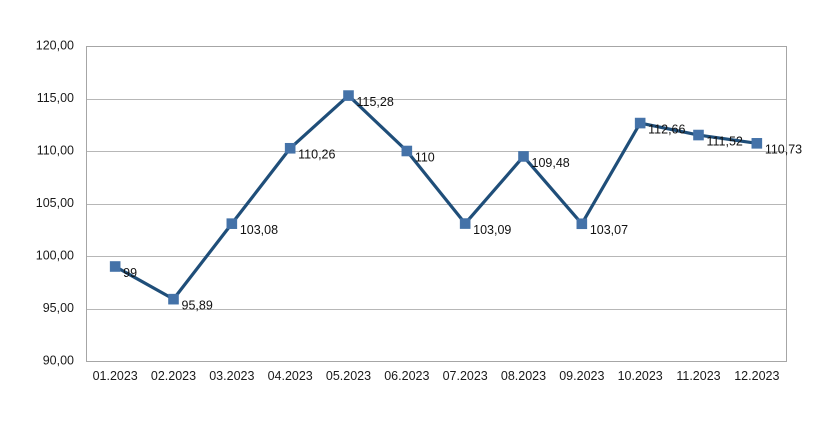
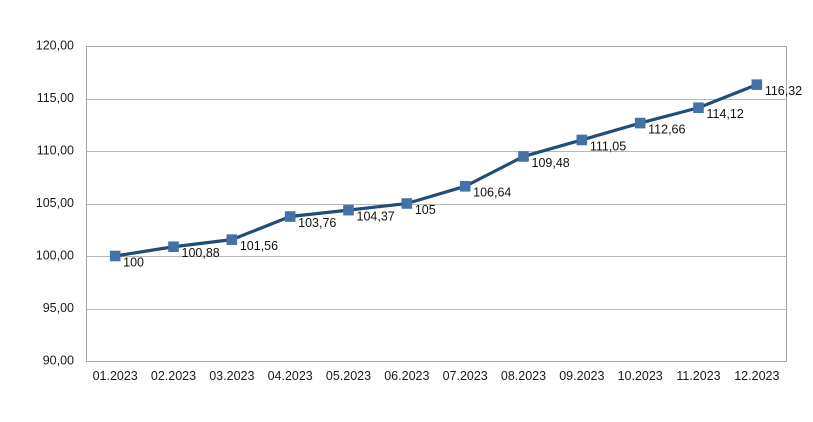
01.2023: 99 -> 100
02.2023: 95,89 -> 100,88
03.2023: 103,08 -> 101,56
04.2023: 110,26 -> 103,76
05.2023: 115,28 -> 104,37
06.2023: 110 -> 105
07.2023: 103,09 -> 106,64
09.2023: 103,07 -> 111,05
11.2023: 111,52 -> 114,12
12.2023: 110,73 -> 116,32
